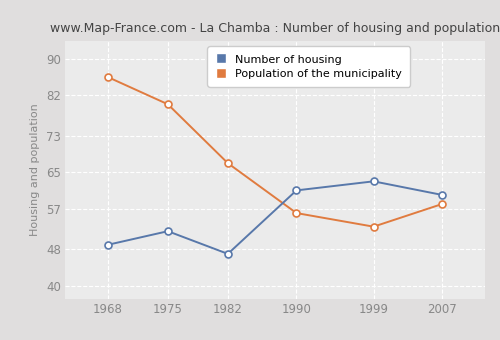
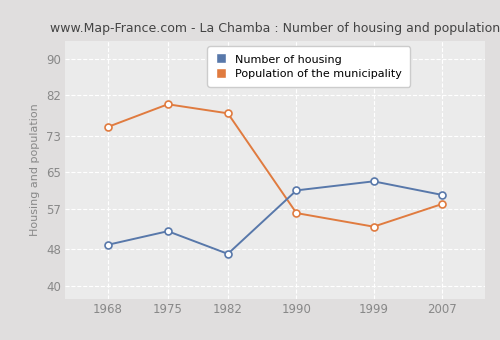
Population of the municipality/1968: 86 -> 75
Population of the municipality/1982: 67 -> 78
